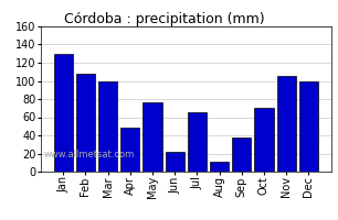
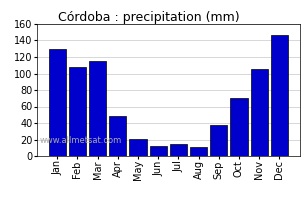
Mar: 100 -> 115
May: 76 -> 21
Jun: 22 -> 12
Jul: 66 -> 15
Dec: 100 -> 147
